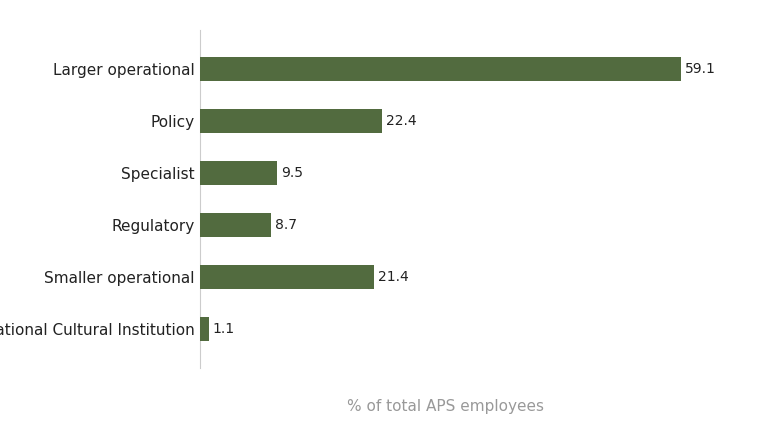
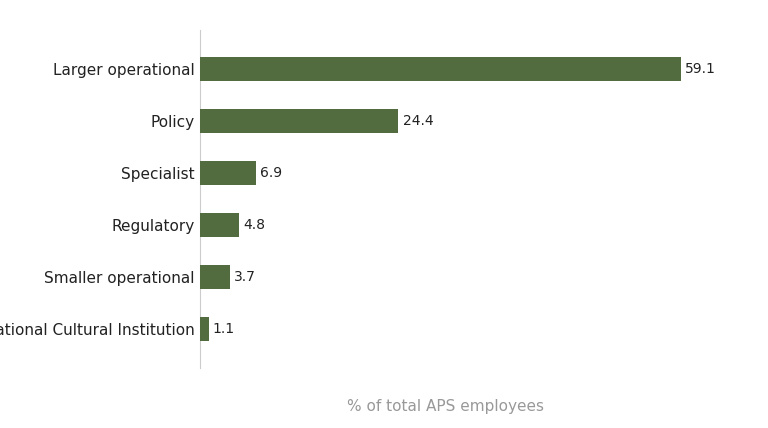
Policy: 22.4 -> 24.4
Specialist: 9.5 -> 6.9
Regulatory: 8.7 -> 4.8
Smaller operational: 21.4 -> 3.7
